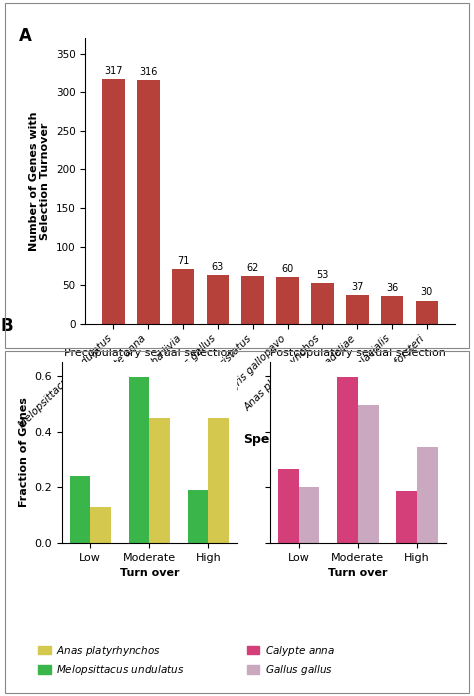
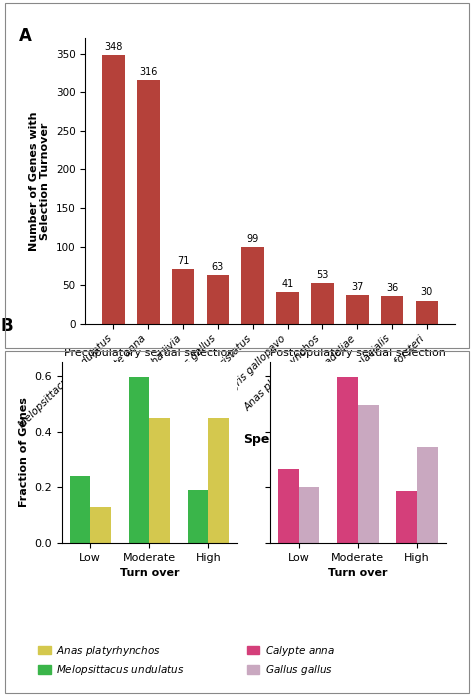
Melopsittacus undulatus: 317 -> 348
Pavo cristatus: 62 -> 99
Meleagris gallopavo: 60 -> 41
